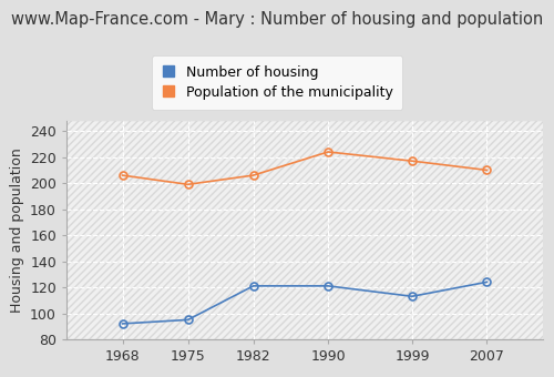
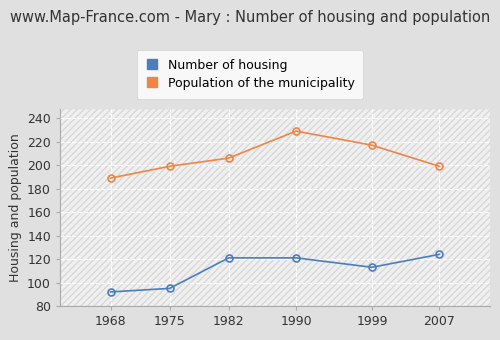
Population of the municipality/1968: 206 -> 189
Population of the municipality/1990: 224 -> 229
Population of the municipality/2007: 210 -> 199
